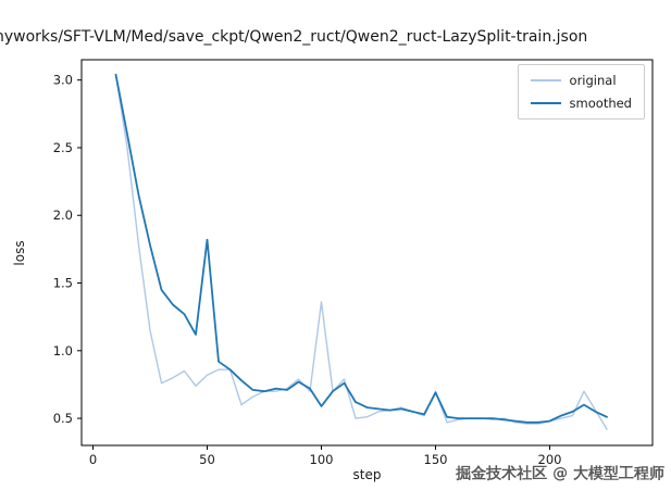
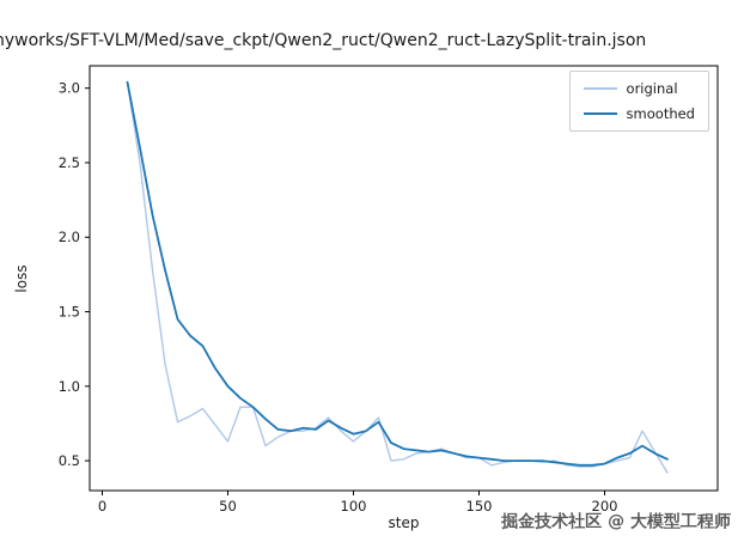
original/50: 0.82 -> 0.63
smoothed/50: 1.82 -> 1.00
original/100: 1.36 -> 0.63
smoothed/100: 0.59 -> 0.68
original/150: 0.70 -> 0.52
smoothed/150: 0.69 -> 0.52
